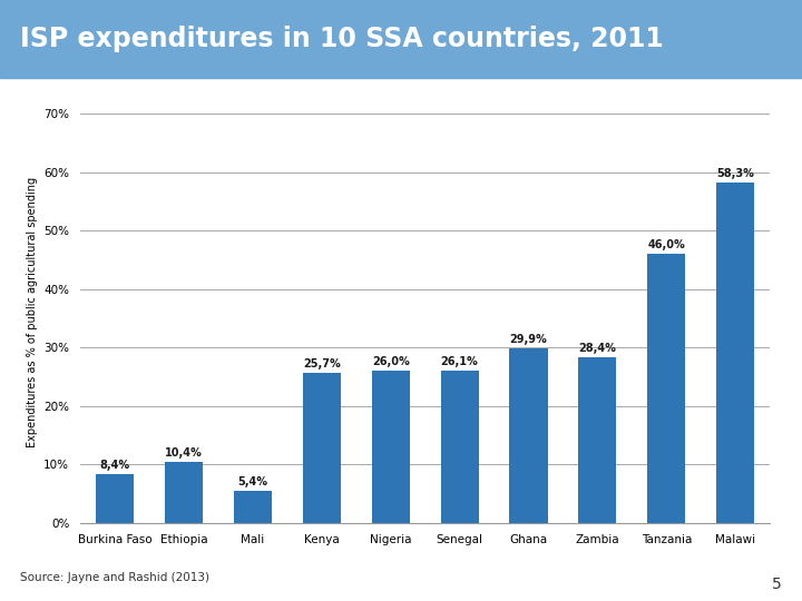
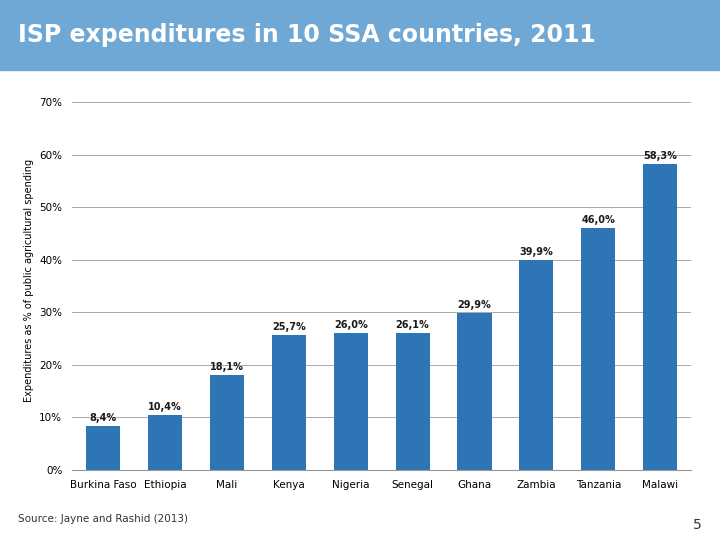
Mali: 5,4% -> 18,1%
Zambia: 28,4% -> 39,9%
